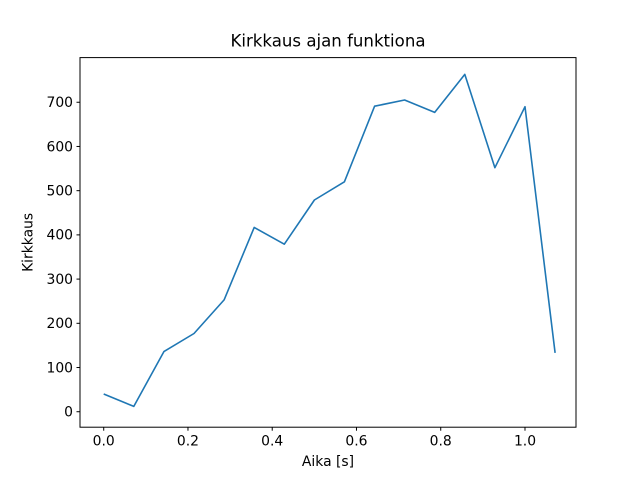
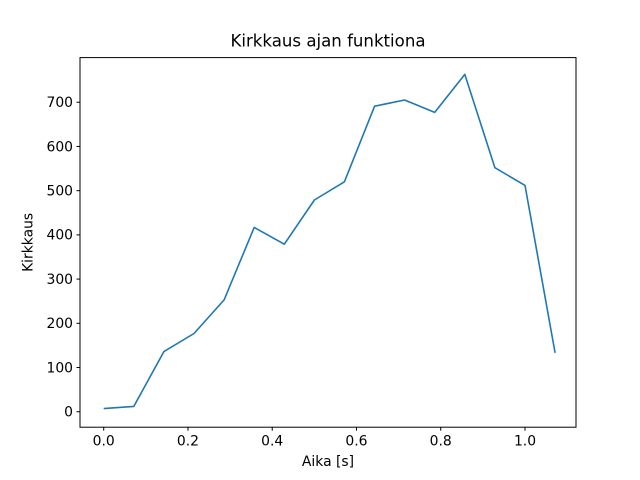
0.0: 40 -> 10
1.0: 690 -> 510
